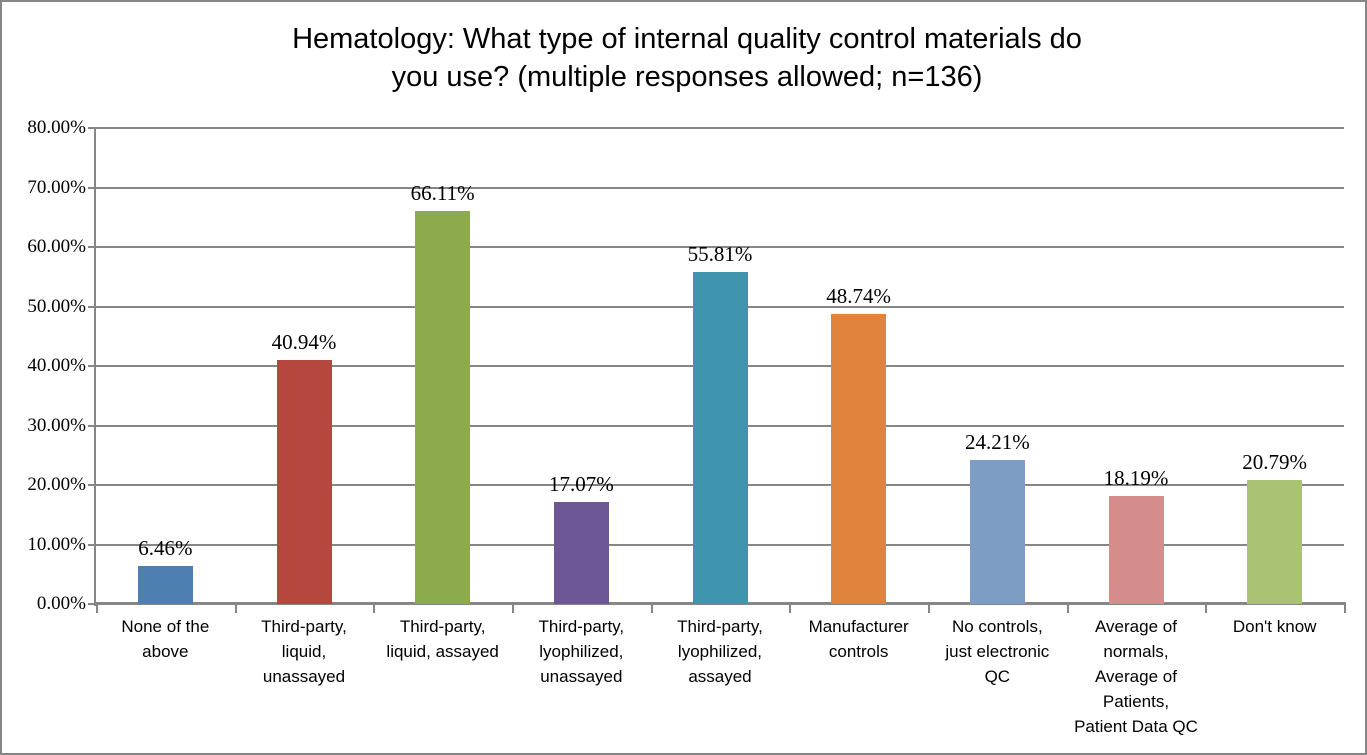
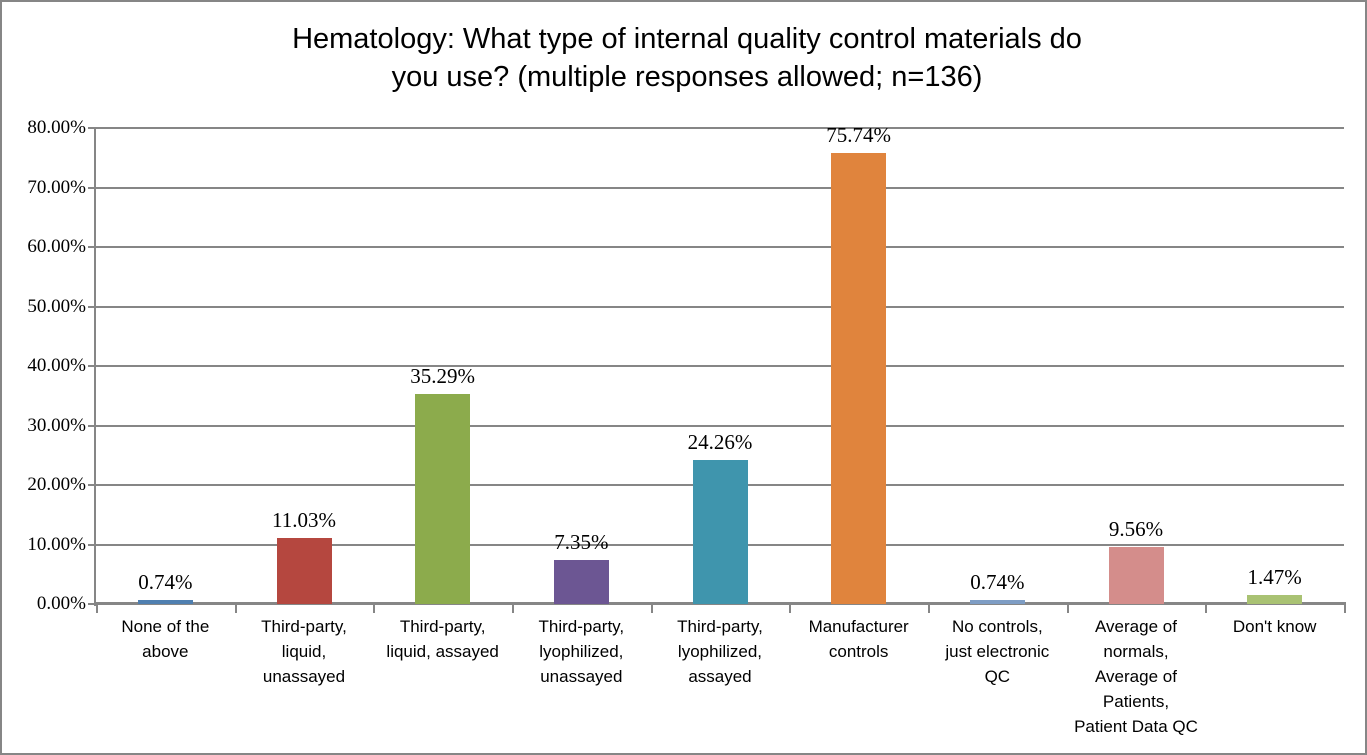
None of the above: 6.46% -> 0.74%
Third-party, liquid, unassayed: 40.94% -> 11.03%
Third-party, liquid, assayed: 66.11% -> 35.29%
Third-party, lyophilized, unassayed: 17.07% -> 7.35%
Third-party, lyophilized, assayed: 55.81% -> 24.26%
Manufacturer controls: 48.74% -> 75.74%
No controls, just electronic QC: 24.21% -> 0.74%
Average of normals, Average of Patients, Patient Data QC: 18.19% -> 9.56%
Don't know: 20.79% -> 1.47%
